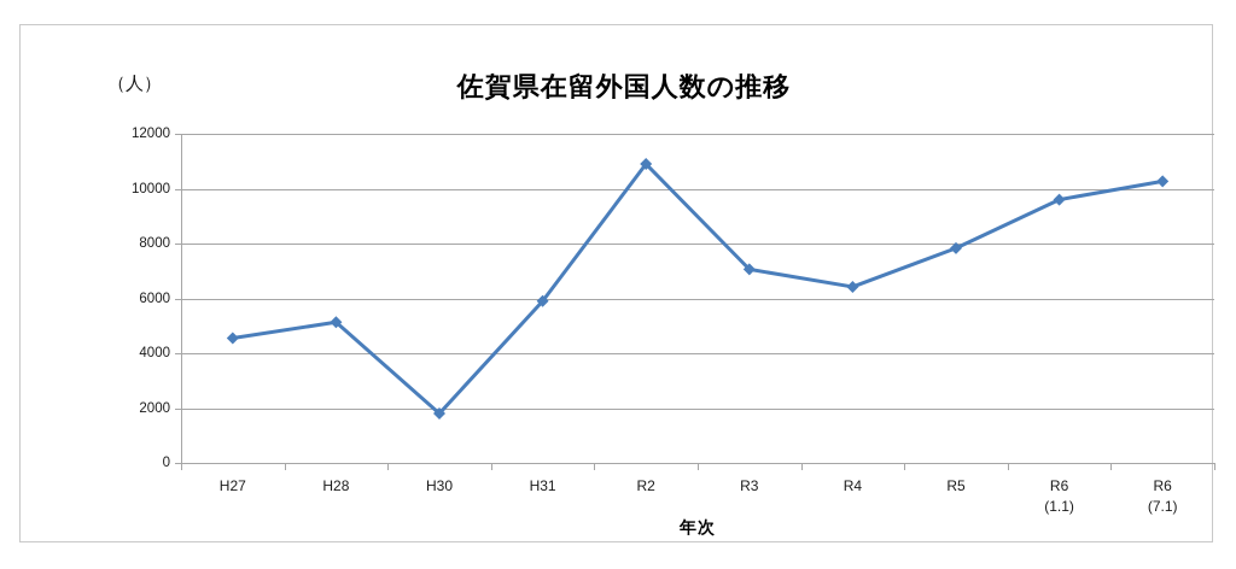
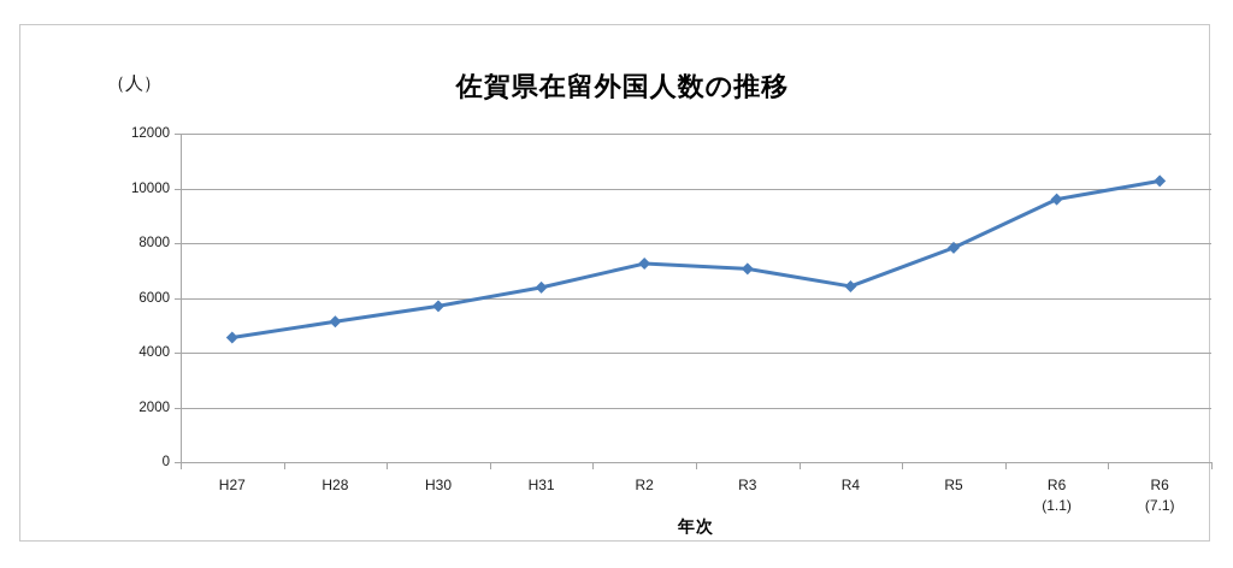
H30: 1800 -> 5700
H31: 5900 -> 6400
R2: 10900 -> 7200
